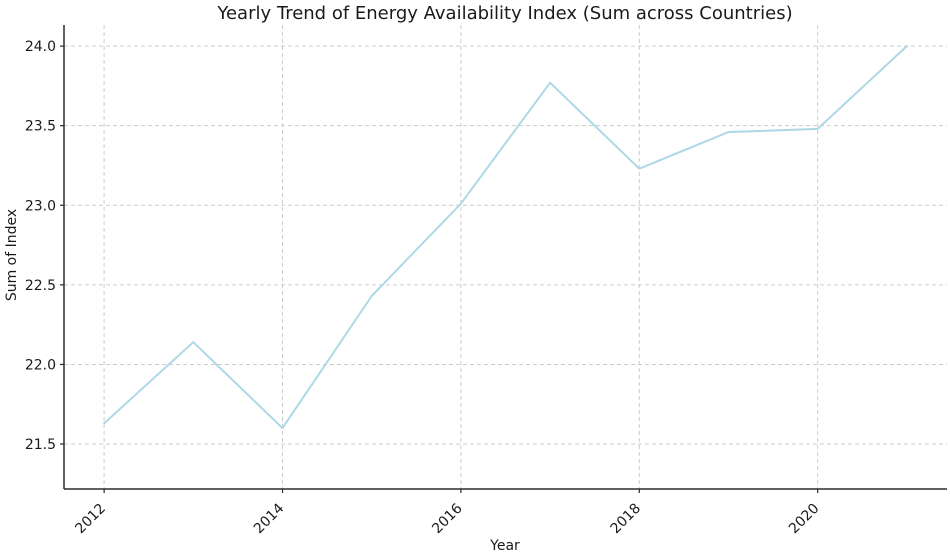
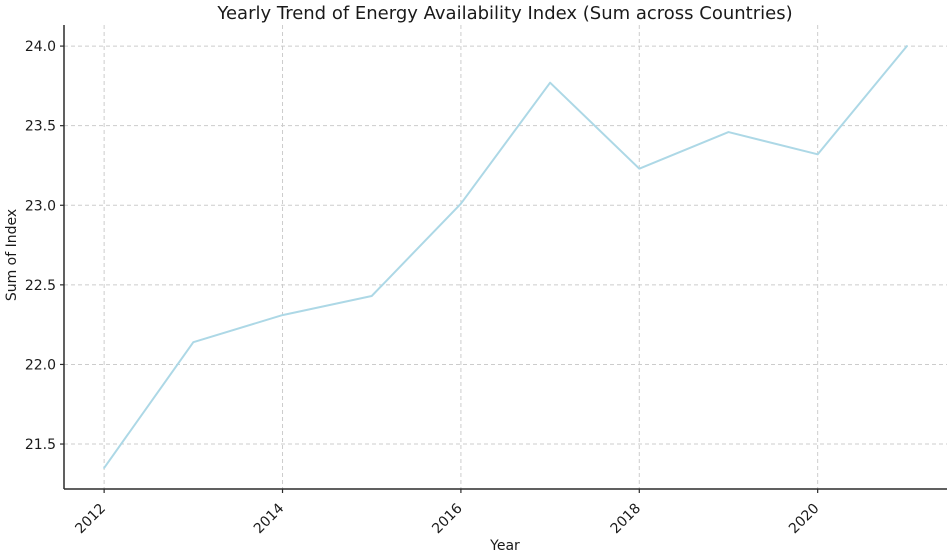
2012: 21.63 -> 21.35
2014: 21.60 -> 22.31
2020: 23.48 -> 23.32
